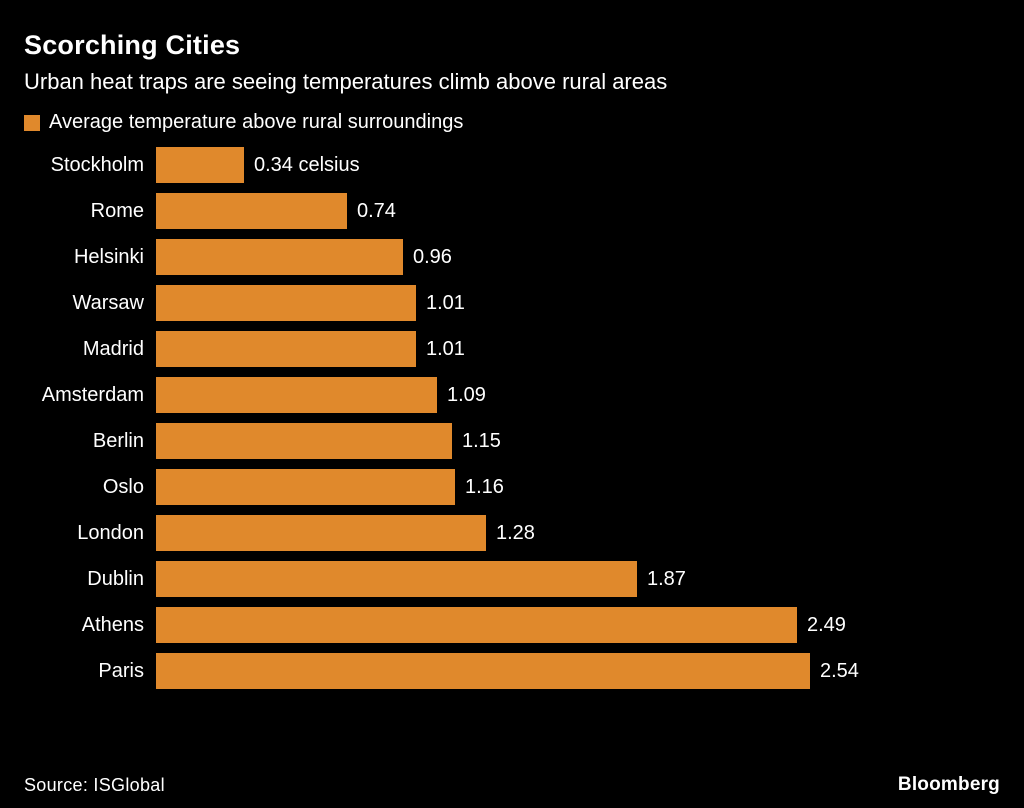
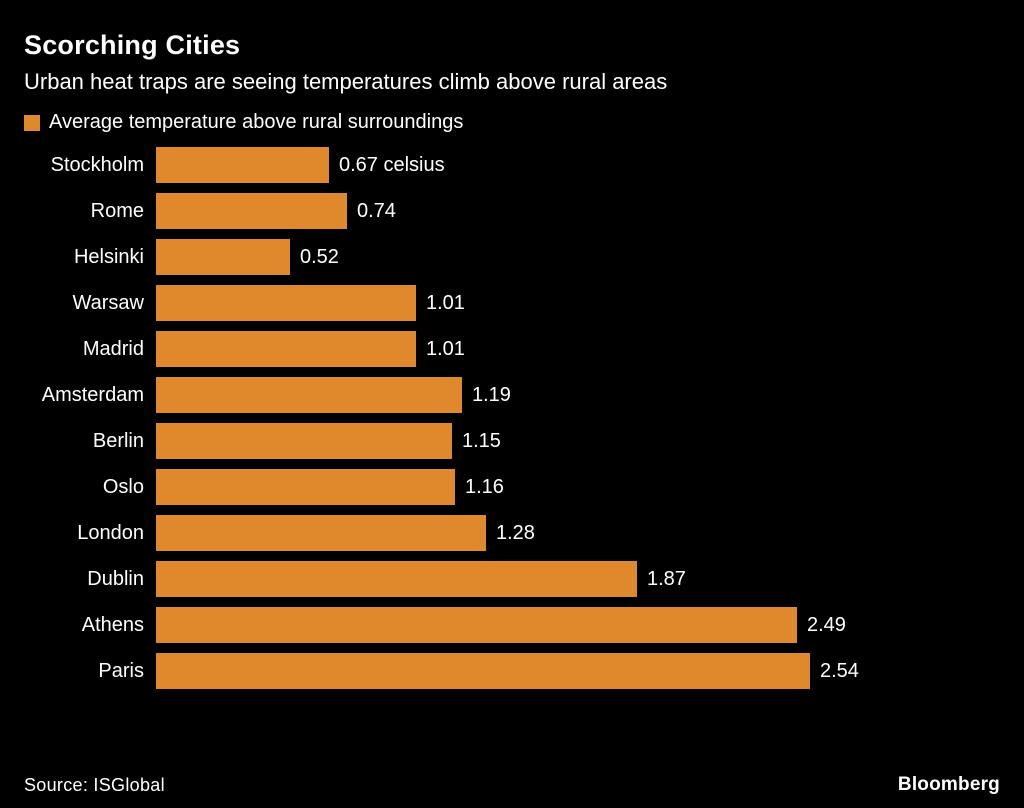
Stockholm: 0.34 -> 0.67
Helsinki: 0.96 -> 0.52
Amsterdam: 1.09 -> 1.19
